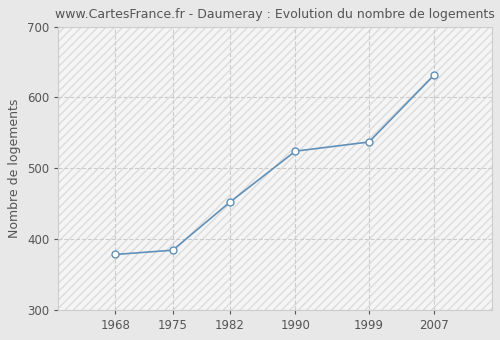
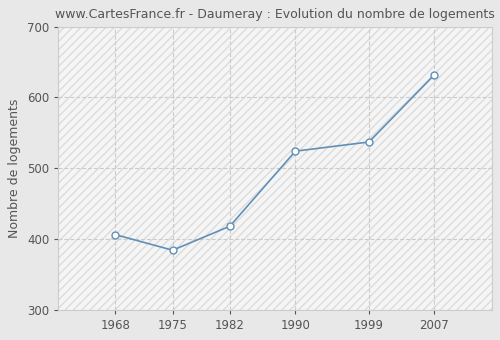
1968: 378 -> 406
1982: 452 -> 418
